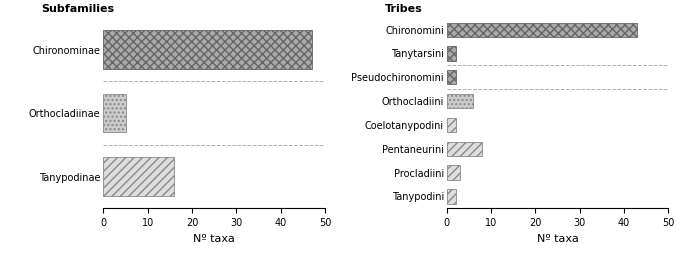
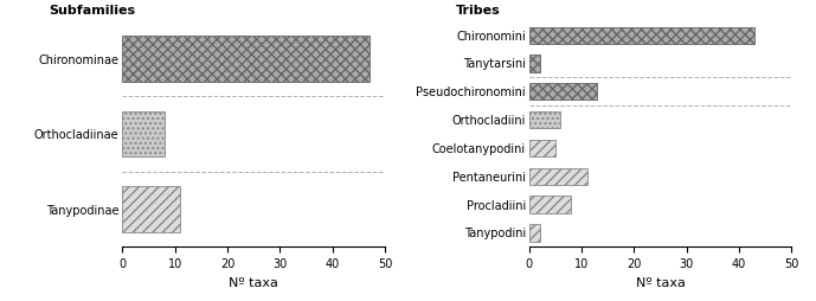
Orthocladiinae: 5 -> 8
Tanypodinae: 16 -> 11
Pseudochironomini: 2 -> 13
Coelotanypodini: 2 -> 5
Pentaneurini: 8 -> 11
Procladiini: 3 -> 8
